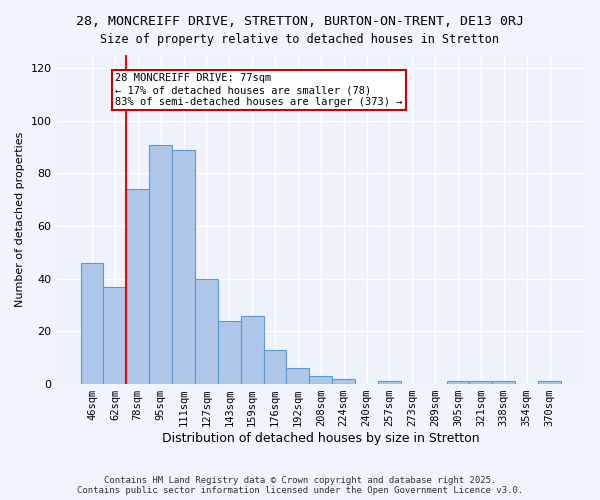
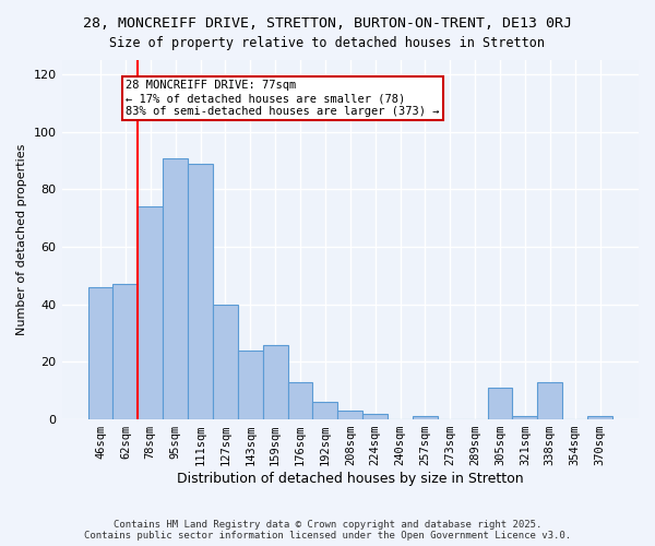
62sqm: 37 -> 47
305sqm: 1 -> 11
338sqm: 1 -> 13
